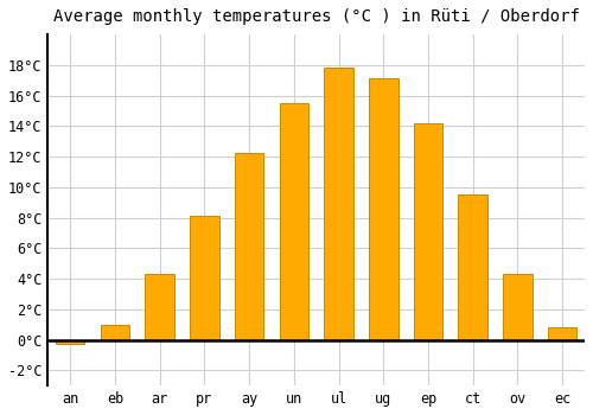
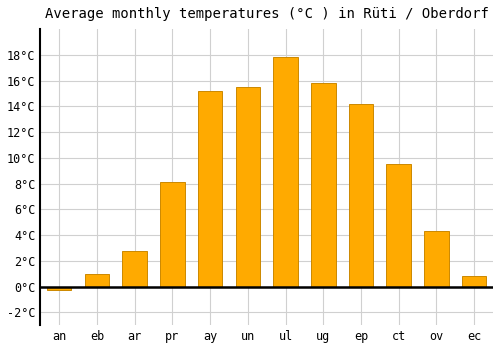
ar: 4.3°C -> 2.8°C
ay: 12.2°C -> 15.2°C
ug: 17.1°C -> 15.8°C
